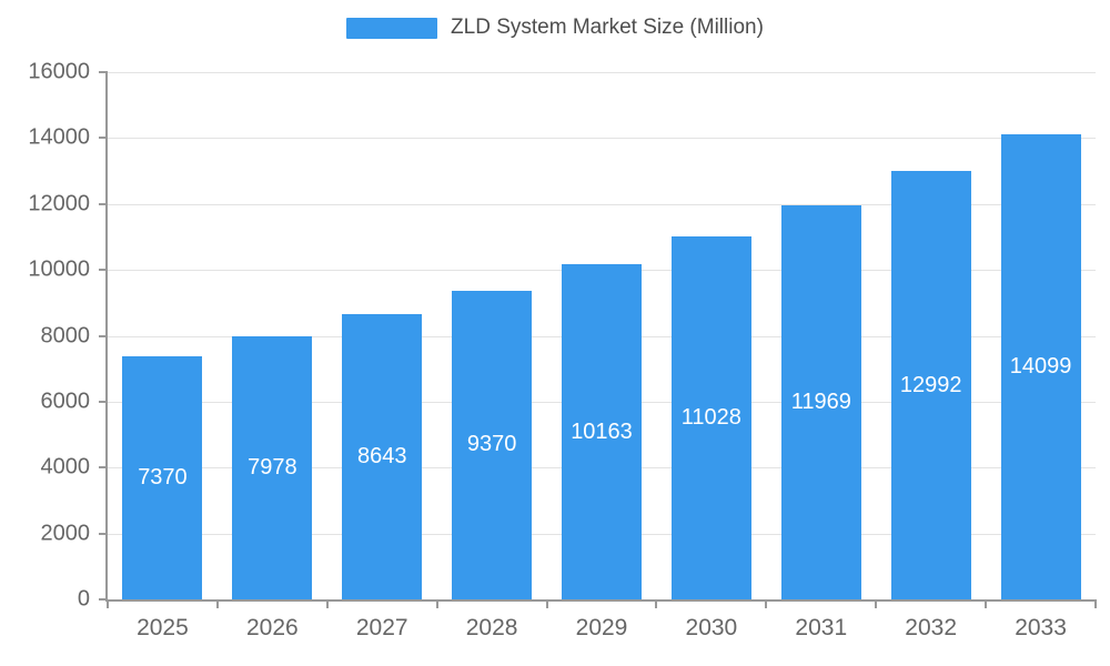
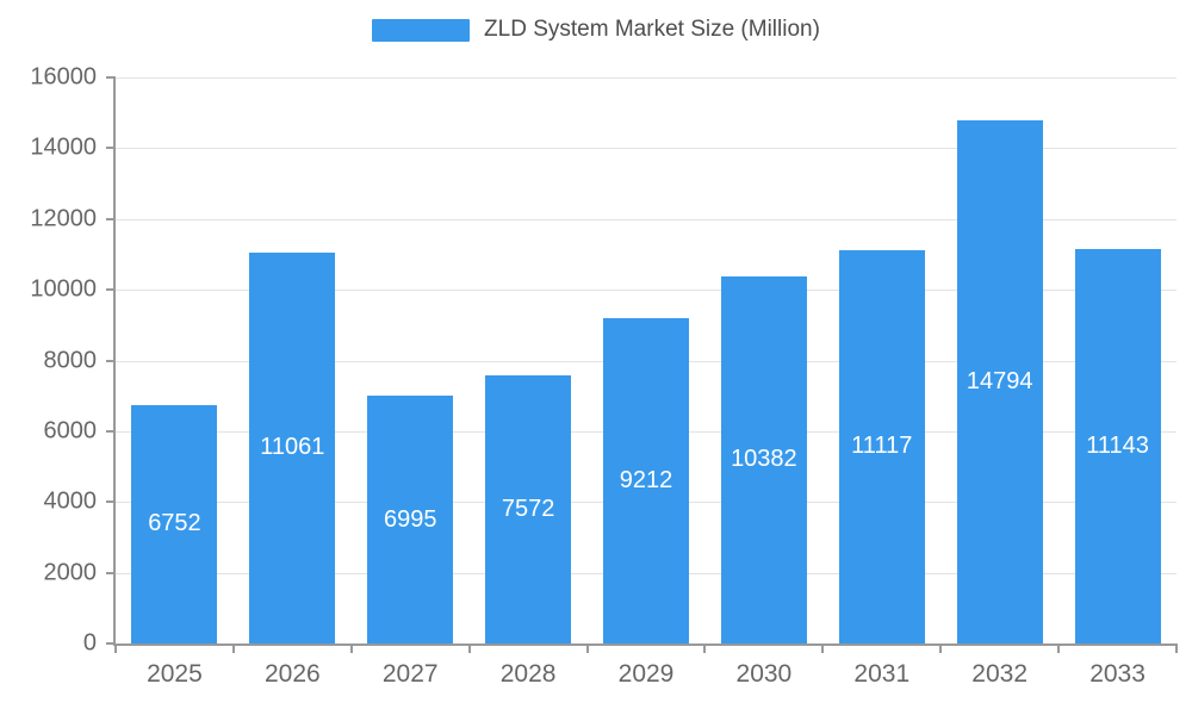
2025: 7370 -> 6752
2026: 7978 -> 11061
2027: 8643 -> 6995
2028: 9370 -> 7572
2029: 10163 -> 9212
2030: 11028 -> 10382
2031: 11969 -> 11117
2032: 12992 -> 14794
2033: 14099 -> 11143
